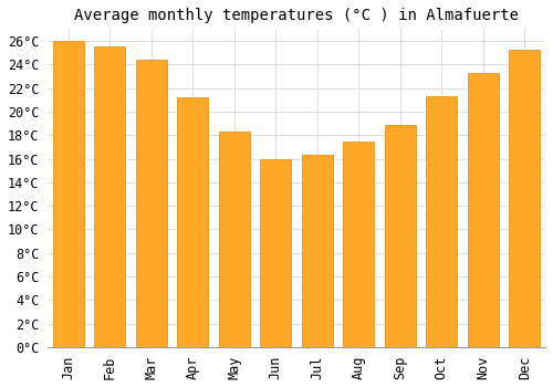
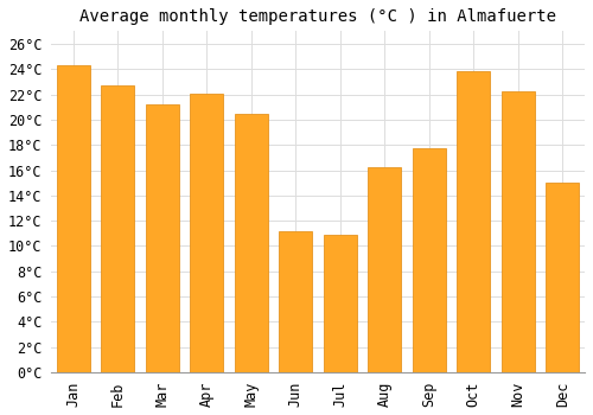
Jan: 26.0°C -> 24.3°C
Feb: 25.5°C -> 22.7°C
Mar: 24.4°C -> 21.2°C
Apr: 21.2°C -> 22.1°C
May: 18.3°C -> 20.5°C
Jun: 16.0°C -> 11.2°C
Jul: 16.3°C -> 10.9°C
Aug: 17.5°C -> 16.2°C
Sep: 18.9°C -> 17.7°C
Oct: 21.3°C -> 23.8°C
Nov: 23.3°C -> 22.2°C
Dec: 25.2°C -> 15.0°C
